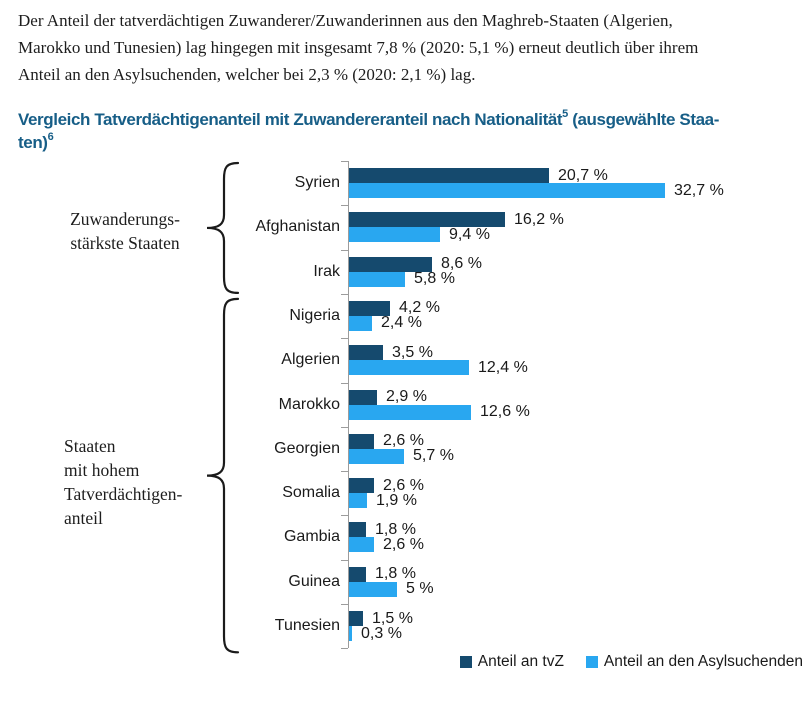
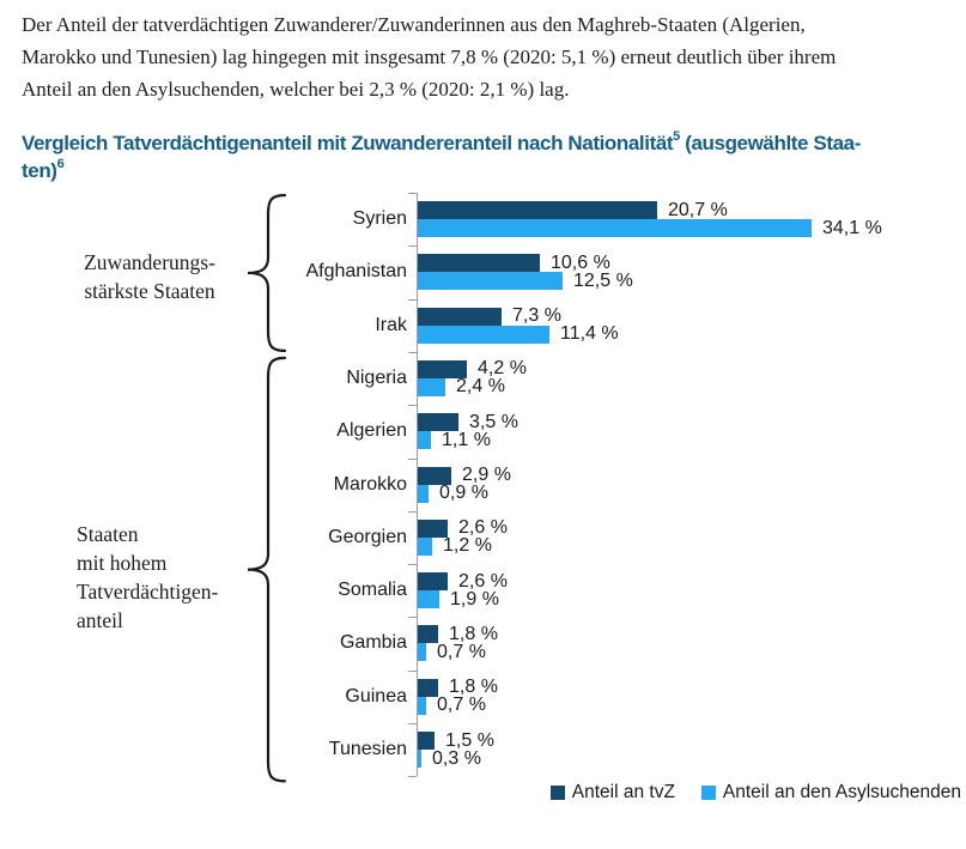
Anteil an den Asylsuchenden/Syrien: 32,7 -> 34,1
Anteil an tvZ/Afghanistan: 16,2 -> 10,6
Anteil an den Asylsuchenden/Afghanistan: 9,4 -> 12,5
Anteil an tvZ/Irak: 8,6 -> 7,3
Anteil an den Asylsuchenden/Irak: 5,8 -> 11,4
Anteil an den Asylsuchenden/Algerien: 12,4 -> 1,1
Anteil an den Asylsuchenden/Marokko: 12,6 -> 0,9
Anteil an den Asylsuchenden/Georgien: 5,7 -> 1,2
Anteil an den Asylsuchenden/Gambia: 2,6 -> 0,7
Anteil an den Asylsuchenden/Guinea: 5 -> 0,7
